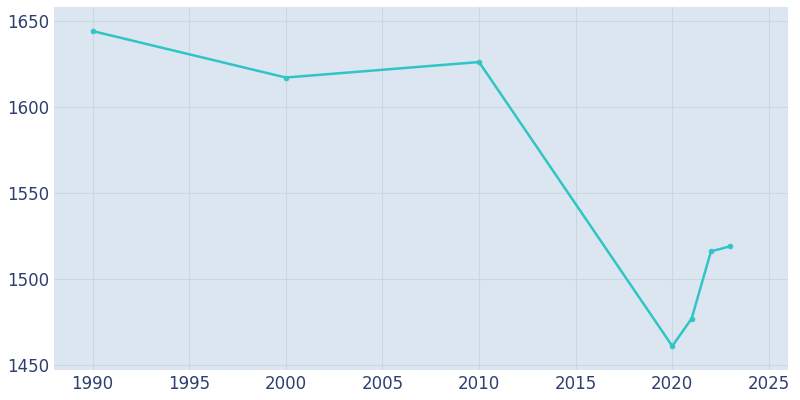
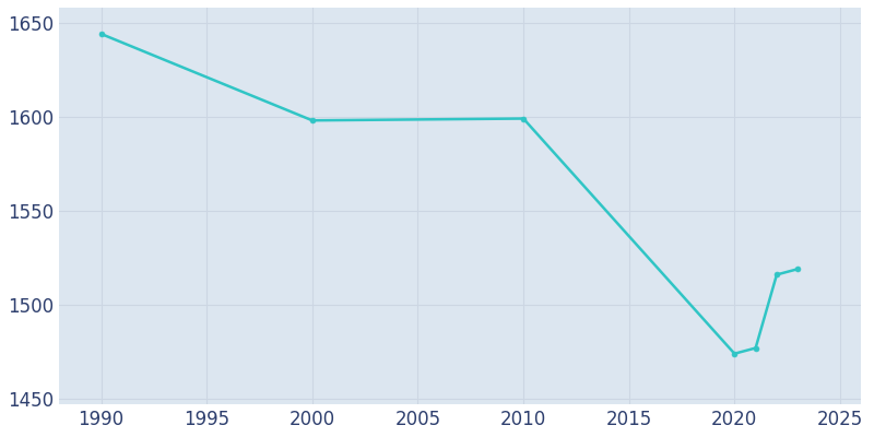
2000: 1617 -> 1598
2010: 1626 -> 1599
2020: 1461 -> 1474
